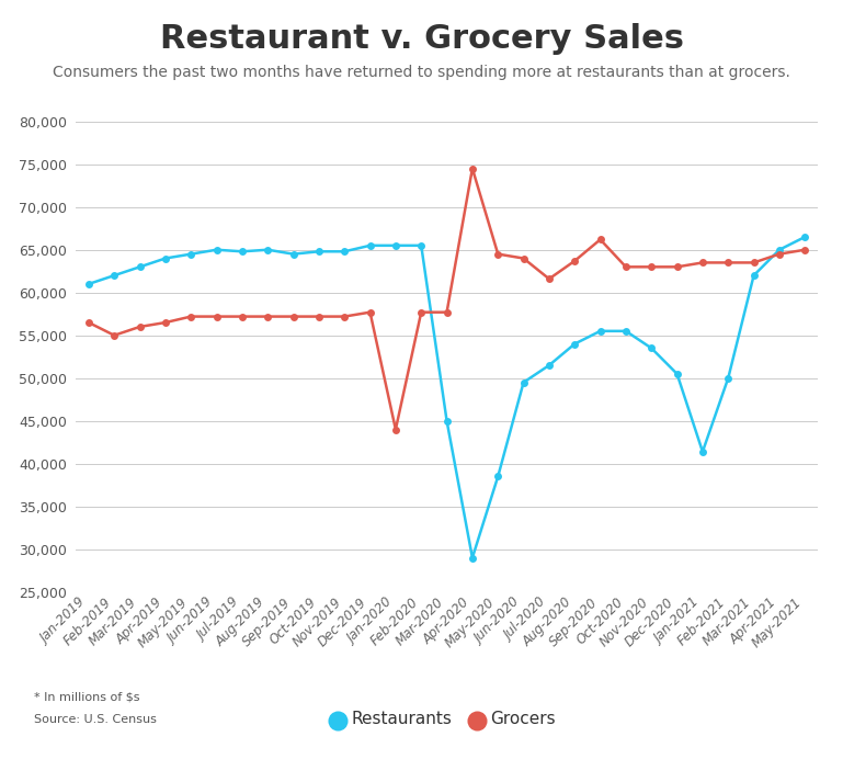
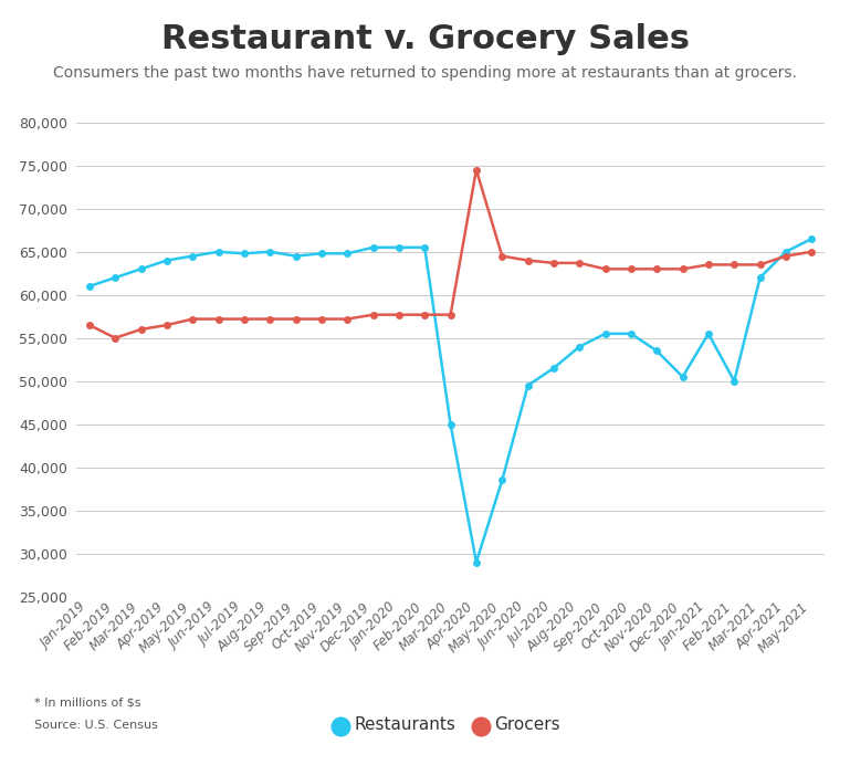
Grocers/Jan-2020: 44,000 -> 57,700
Grocers/Jul-2020: 61,600 -> 63,700
Grocers/Sep-2020: 66,200 -> 63,000
Restaurants/Jan-2021: 41,400 -> 55,500
